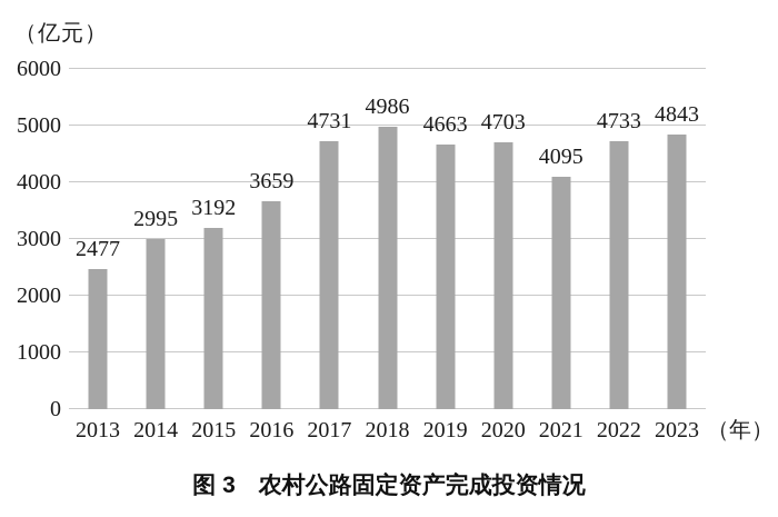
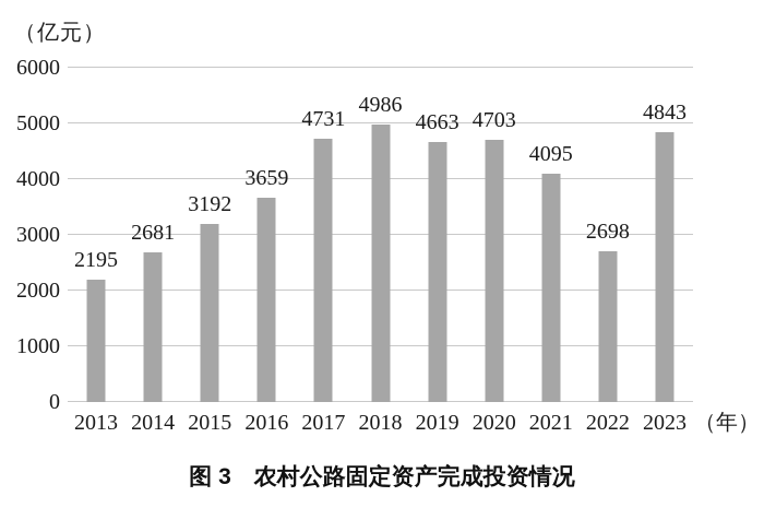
2013: 2477 -> 2195
2014: 2995 -> 2681
2022: 4733 -> 2698
